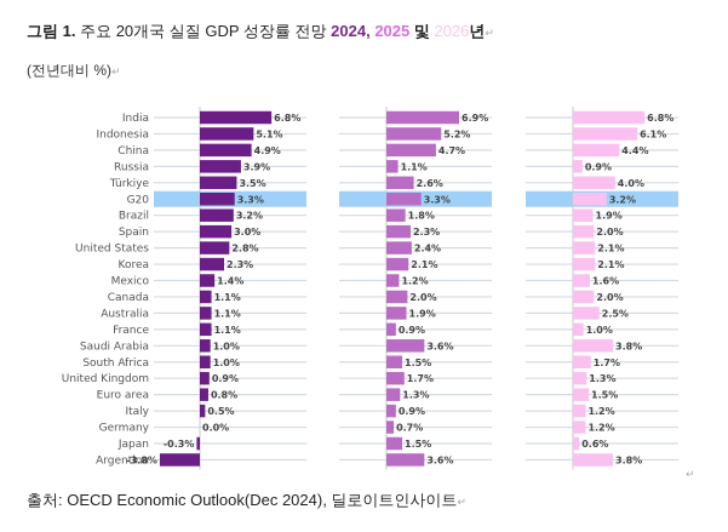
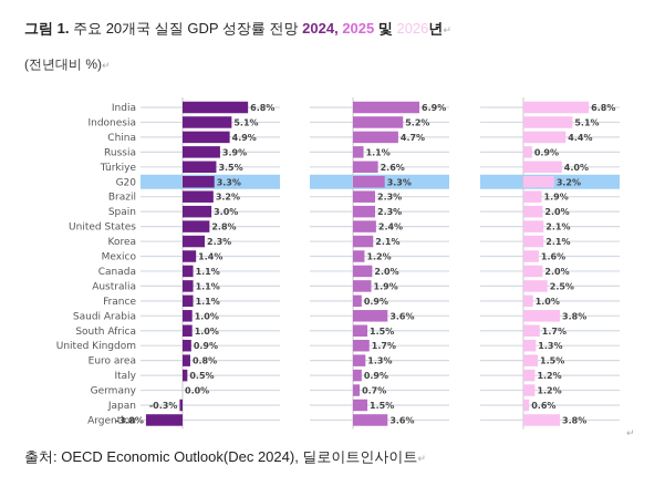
2026/Indonesia: 6.1% -> 5.1%
2025/Brazil: 1.8% -> 2.3%
